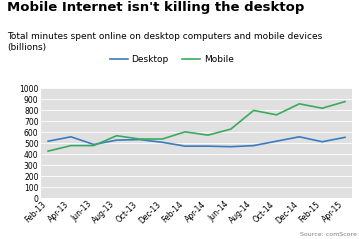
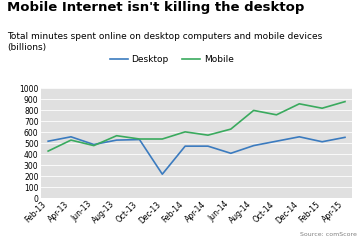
Mobile/Apr-13: 480 -> 530
Desktop/Dec-13: 510 -> 220
Desktop/Jun-14: 470 -> 410
